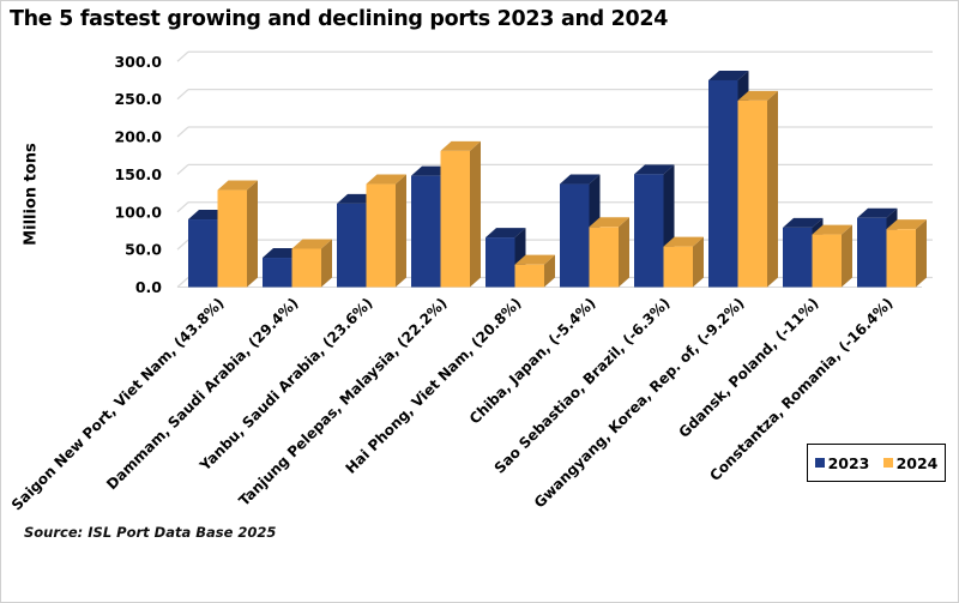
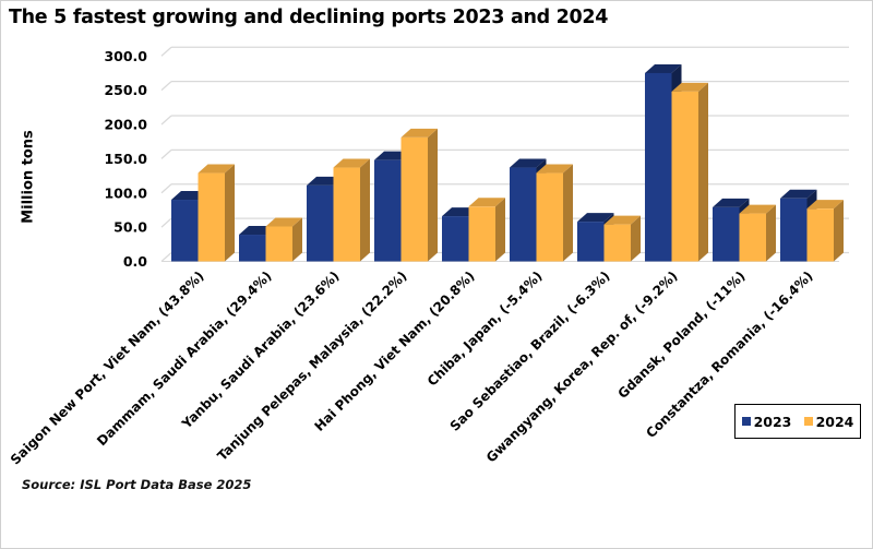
2024/Hai Phong, Viet Nam, (20.8%): 30 -> 80
2024/Chiba, Japan, (-5.4%): 80 -> 130
2023/Sao Sebastiao, Brazil, (-6.3%): 150 -> 60
